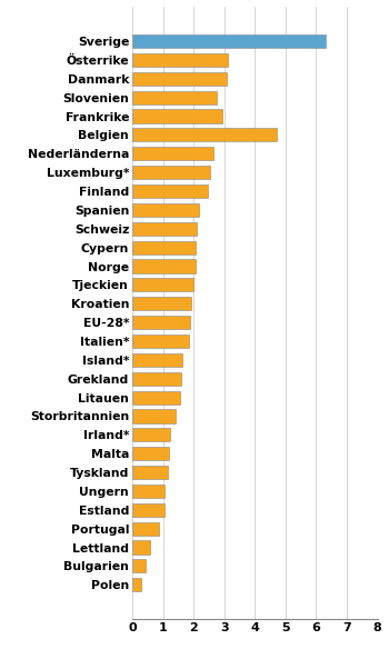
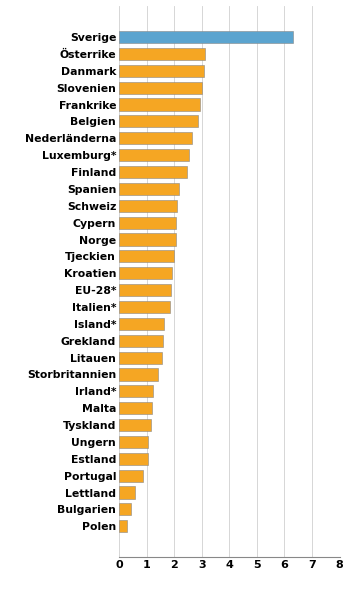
Slovenien: 2.75 -> 3.02
Belgien: 4.70 -> 2.85
